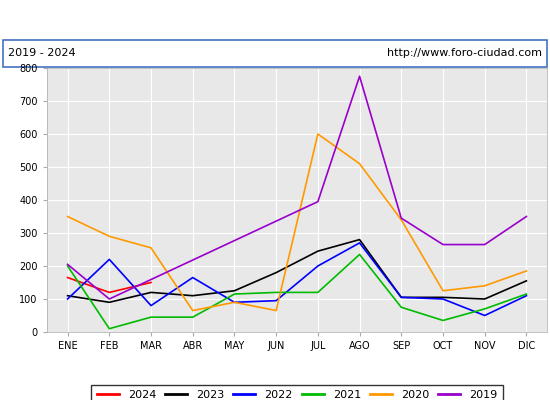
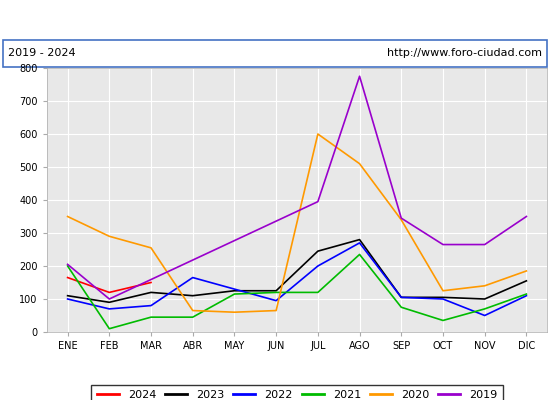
2022/FEB: 220 -> 70
2022/MAY: 90 -> 130
2020/MAY: 90 -> 60
2023/JUN: 180 -> 125
